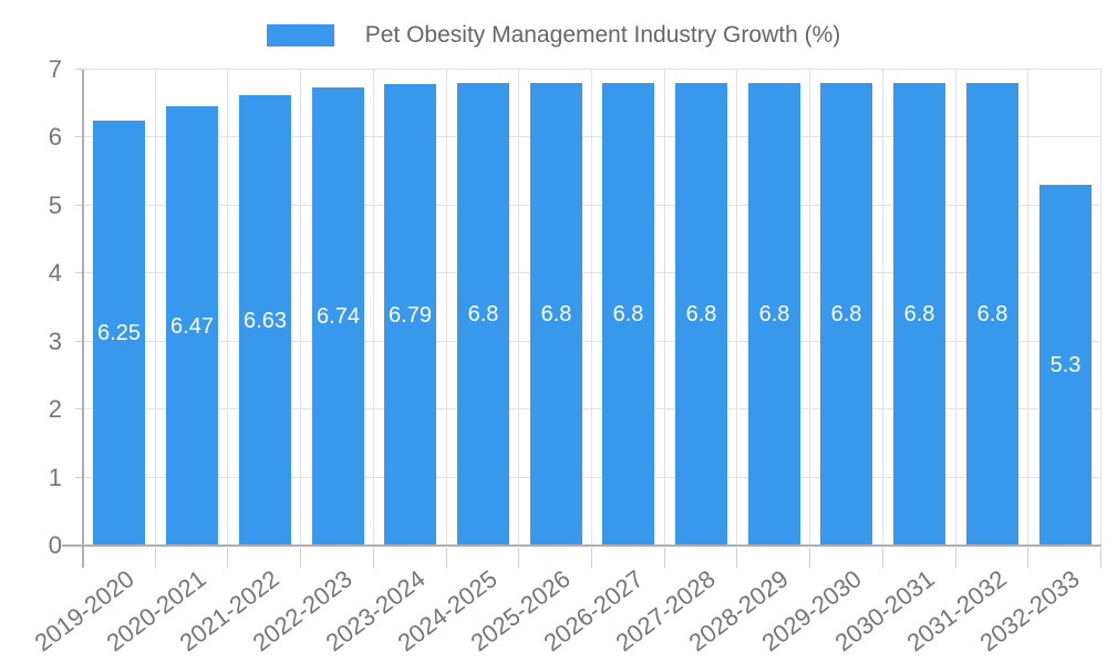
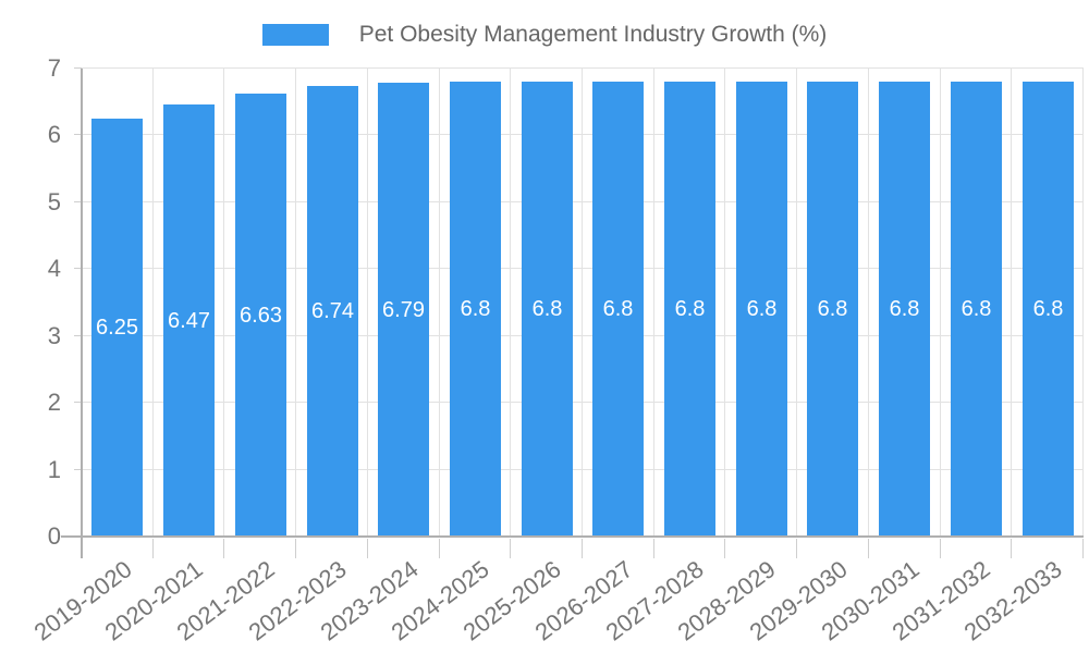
2032-2033: 5.3 -> 6.8
